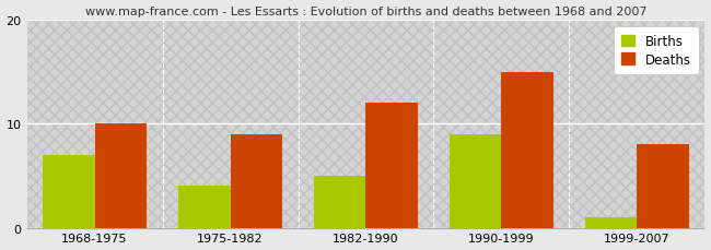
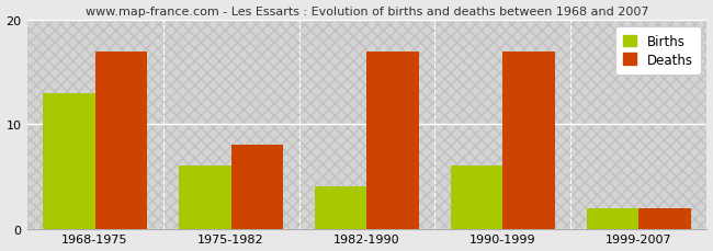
Births/1968-1975: 7 -> 13
Deaths/1968-1975: 10 -> 17
Births/1975-1982: 4 -> 6
Deaths/1975-1982: 9 -> 8
Births/1982-1990: 5 -> 4
Deaths/1982-1990: 12 -> 17
Births/1990-1999: 9 -> 6
Deaths/1990-1999: 15 -> 17
Births/1999-2007: 1 -> 2
Deaths/1999-2007: 8 -> 2
